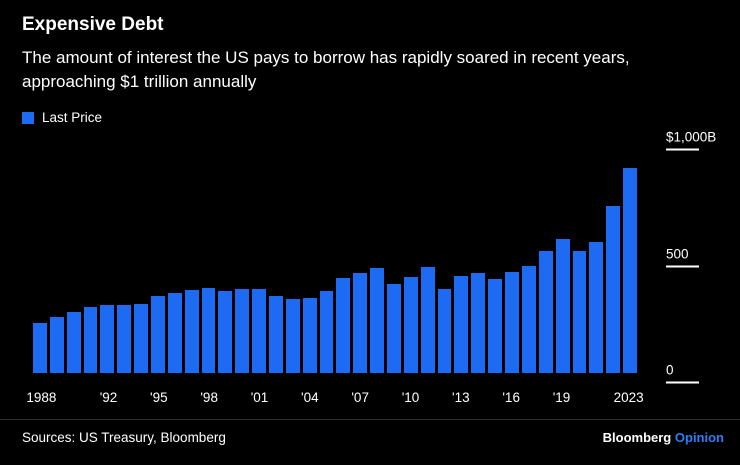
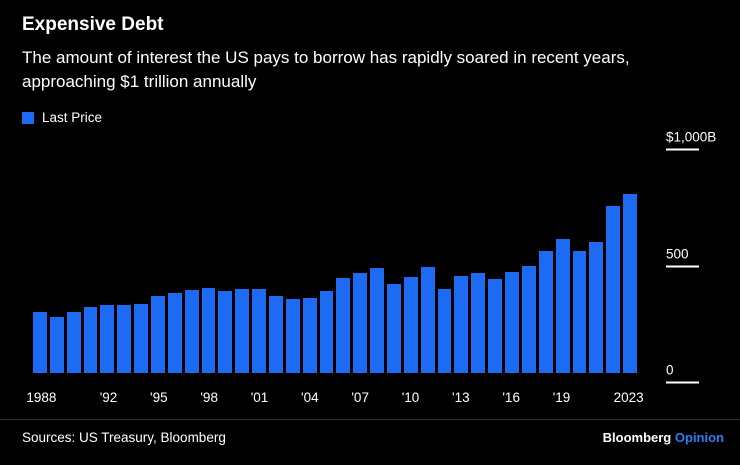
1988: $210B -> $260B
2023: $880B -> $770B
